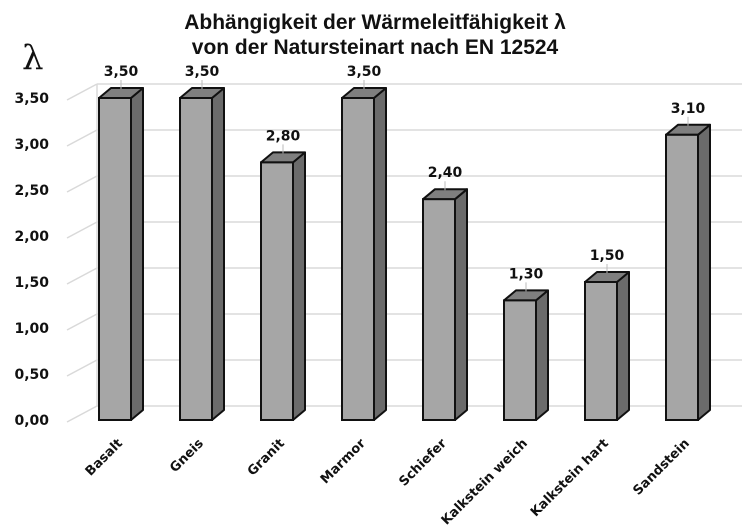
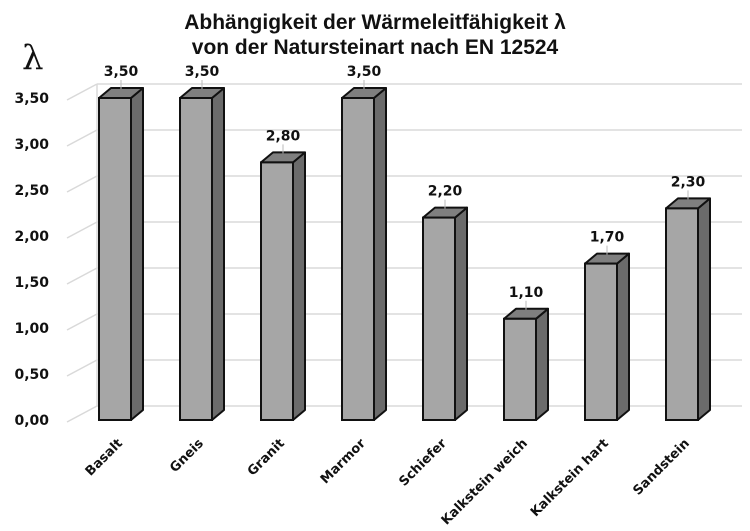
Schiefer: 2,40 -> 2,20
Kalkstein weich: 1,30 -> 1,10
Kalkstein hart: 1,50 -> 1,70
Sandstein: 3,10 -> 2,30
